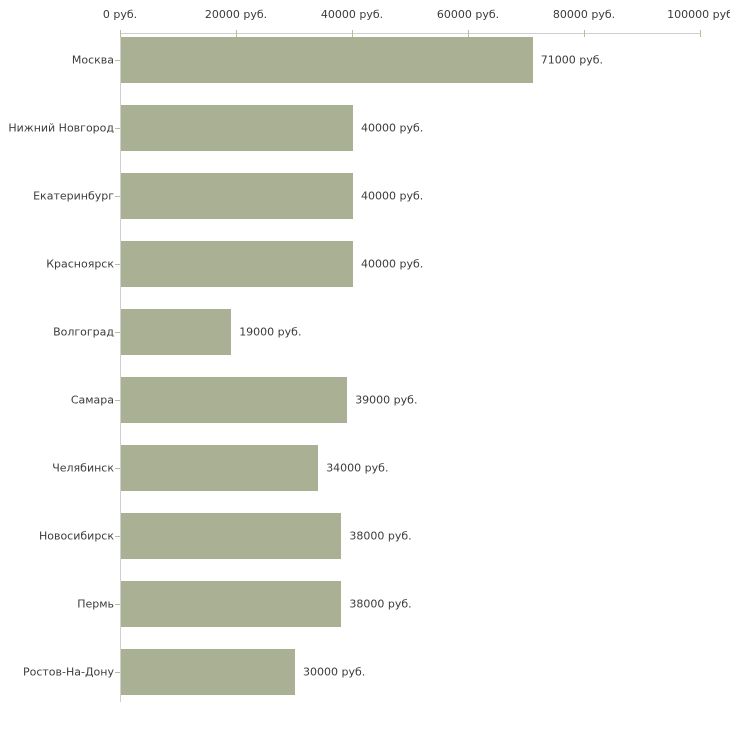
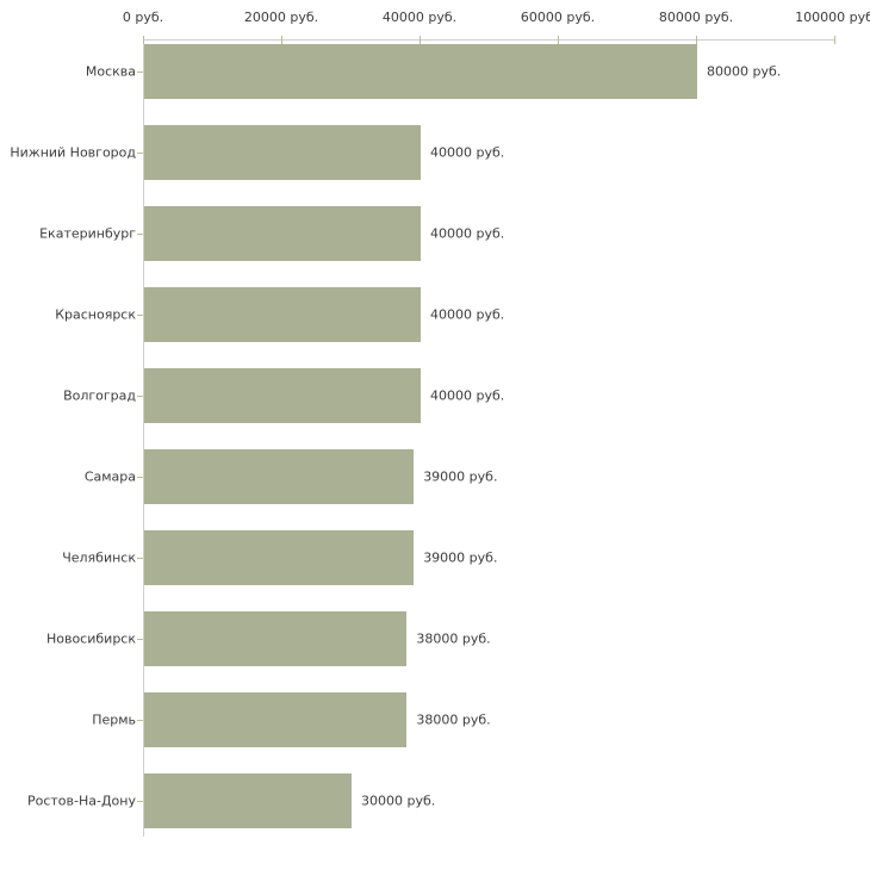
Москва: 71000 -> 80000
Волгоград: 19000 -> 40000
Челябинск: 34000 -> 39000
